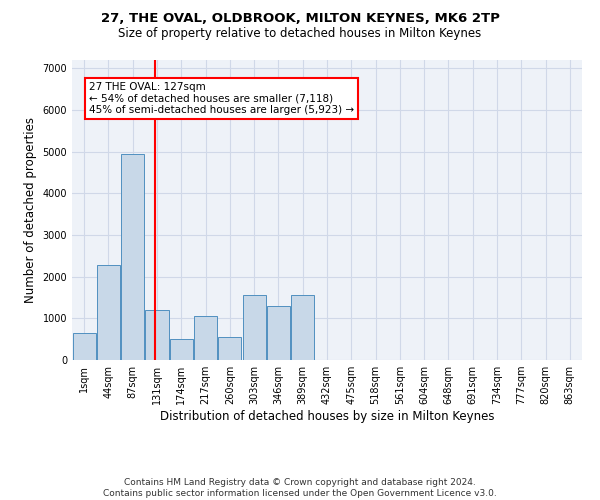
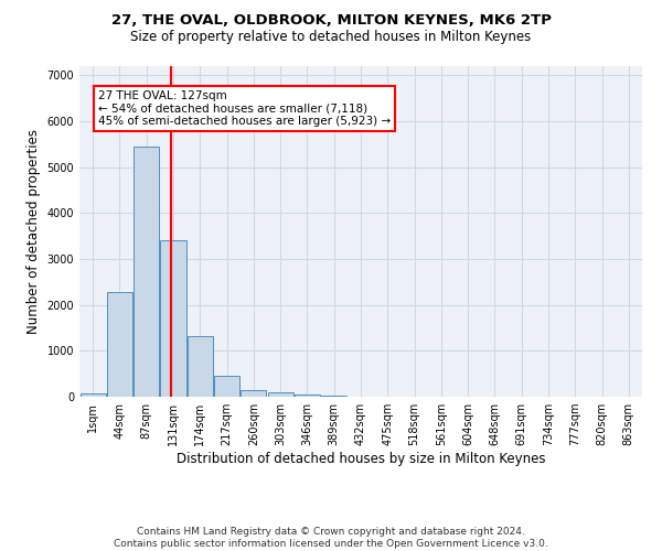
1sqm: 650 -> 80
87sqm: 4950 -> 5460
131sqm: 1200 -> 3420
174sqm: 500 -> 1310
217sqm: 1050 -> 460
260sqm: 550 -> 160
303sqm: 1550 -> 100
346sqm: 1300 -> 60
389sqm: 1550 -> 30
